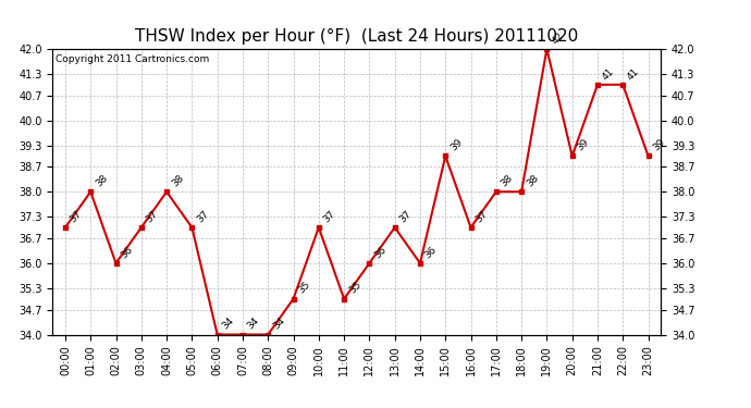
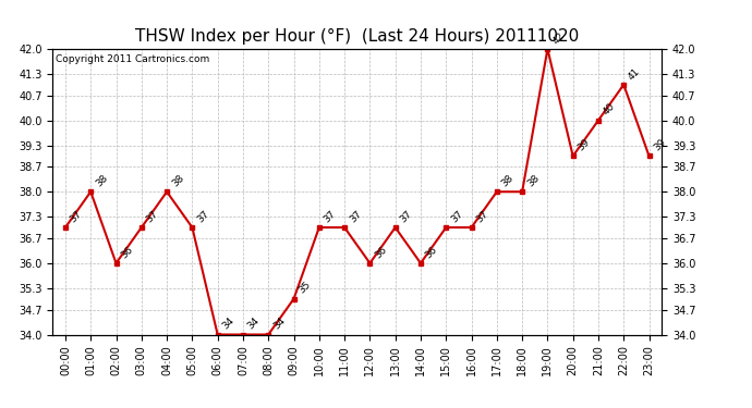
11:00: 35 -> 37
15:00: 39 -> 37
21:00: 41 -> 40
